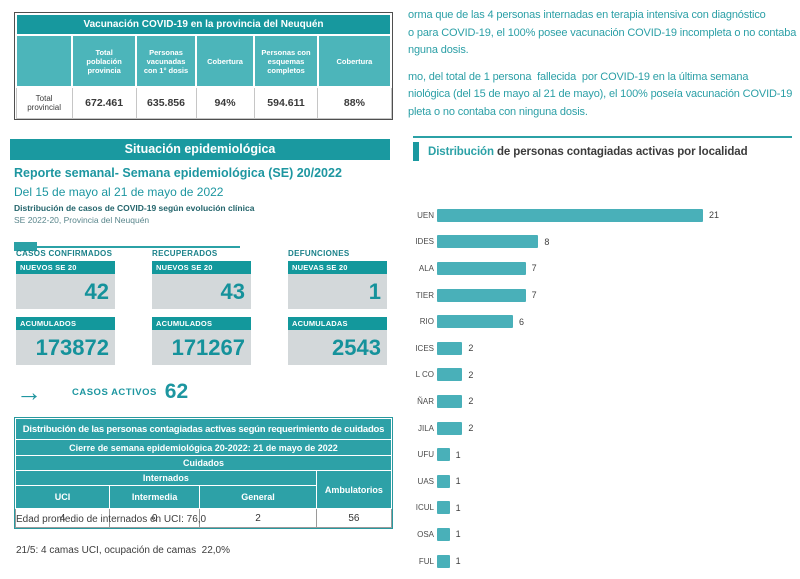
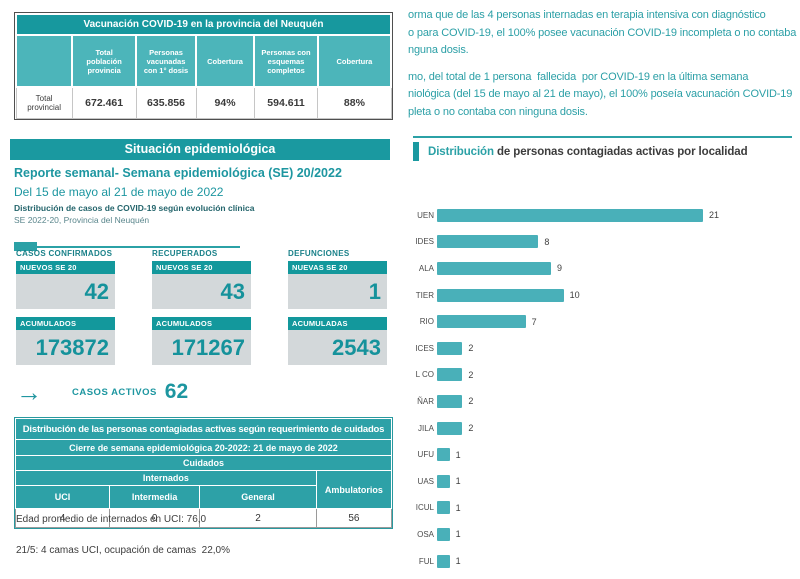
ALA: 7 -> 9
TIER: 7 -> 10
RIO: 6 -> 7
